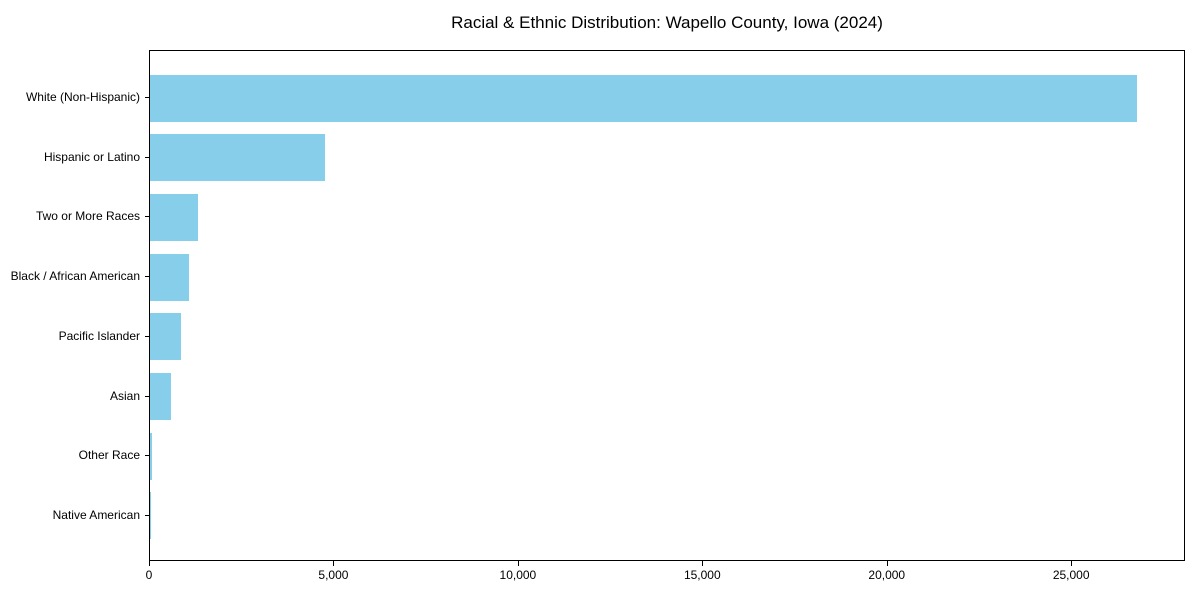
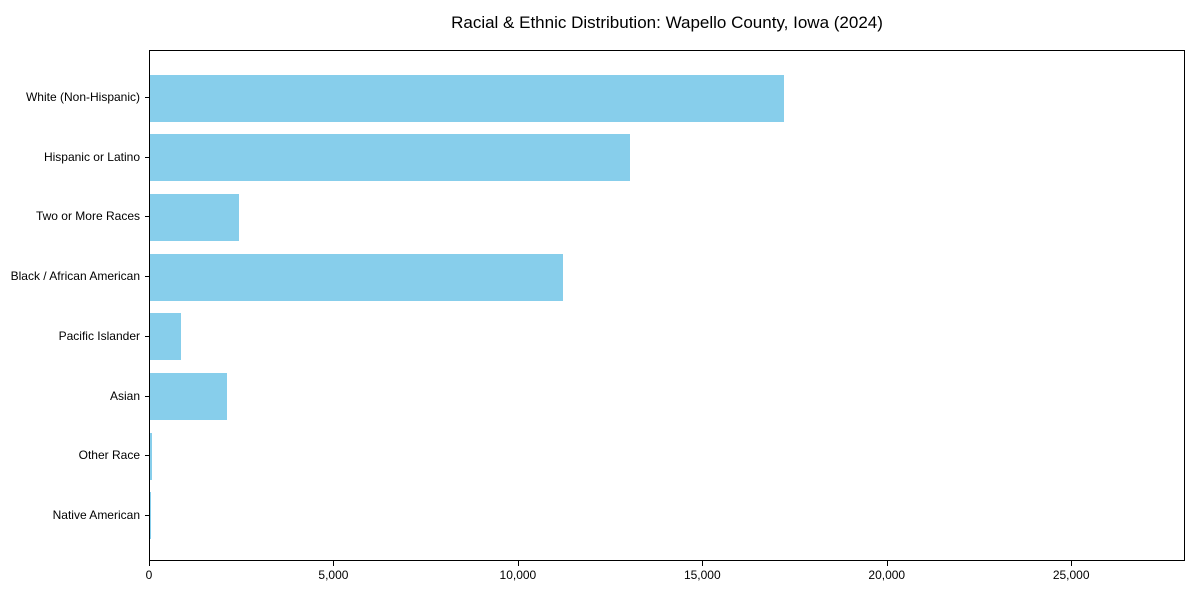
White (Non-Hispanic): 26800 -> 17200
Hispanic or Latino: 4700 -> 13000
Two or More Races: 1300 -> 2400
Black / African American: 1000 -> 11200
Asian: 600 -> 2100
